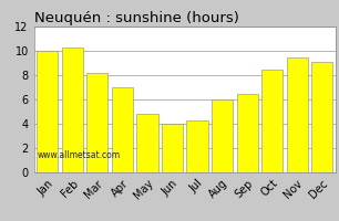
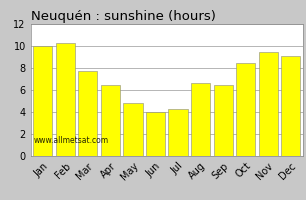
Mar: 8.2 -> 7.7
Apr: 7.0 -> 6.5
Aug: 6.0 -> 6.6
